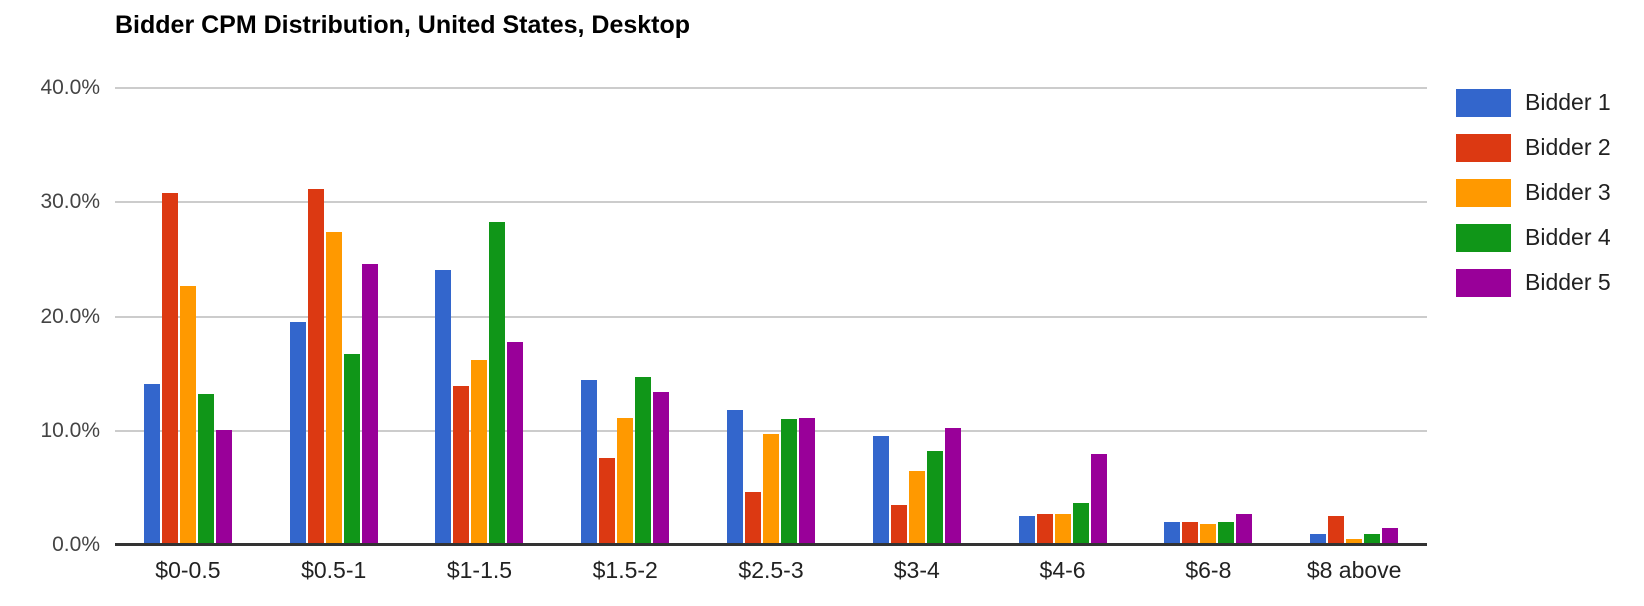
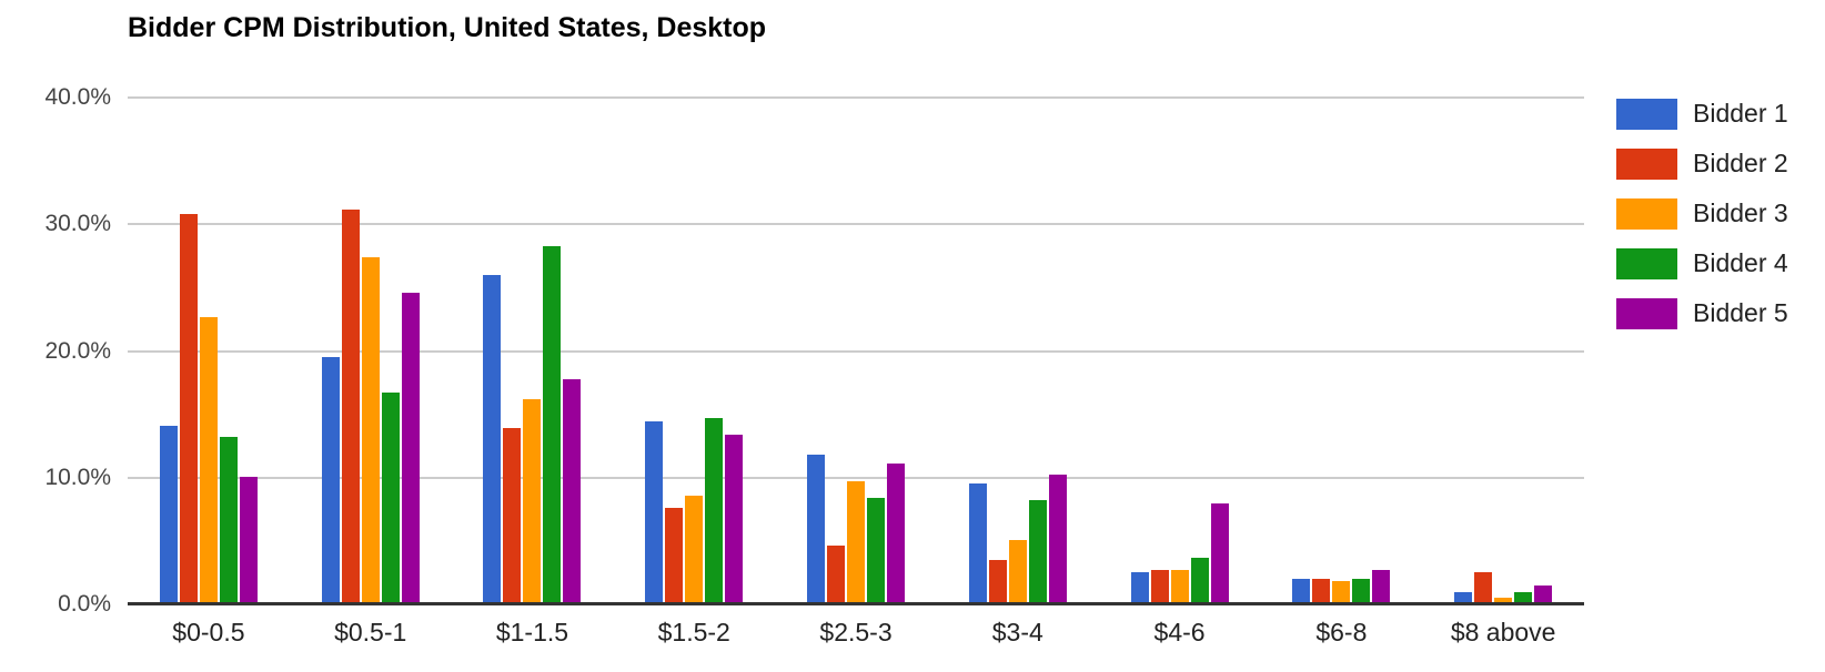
Bidder 1/$1-1.5: 24.1% -> 26.0%
Bidder 3/$1.5-2: 11.1% -> 8.6%
Bidder 4/$2.5-3: 11.0% -> 8.4%
Bidder 3/$3-4: 6.5% -> 5.1%
